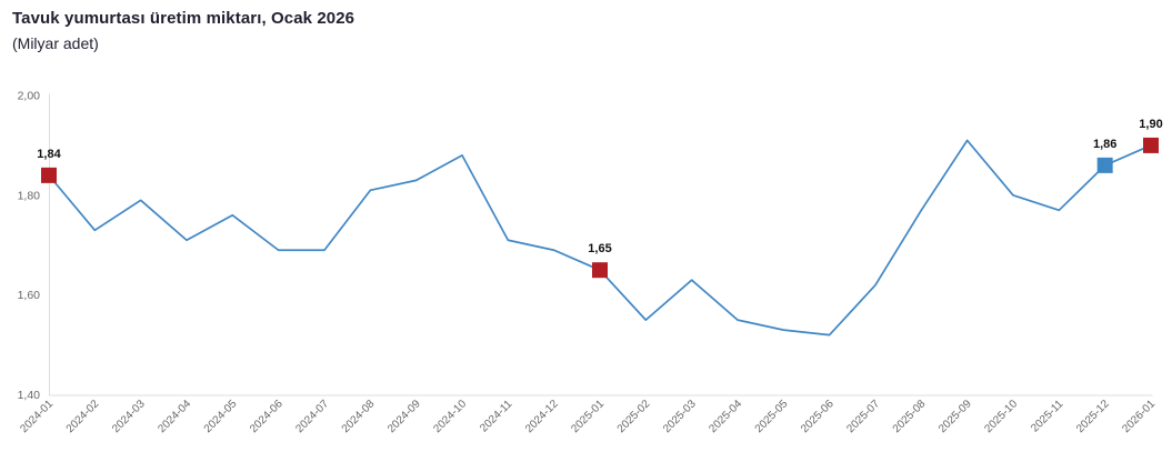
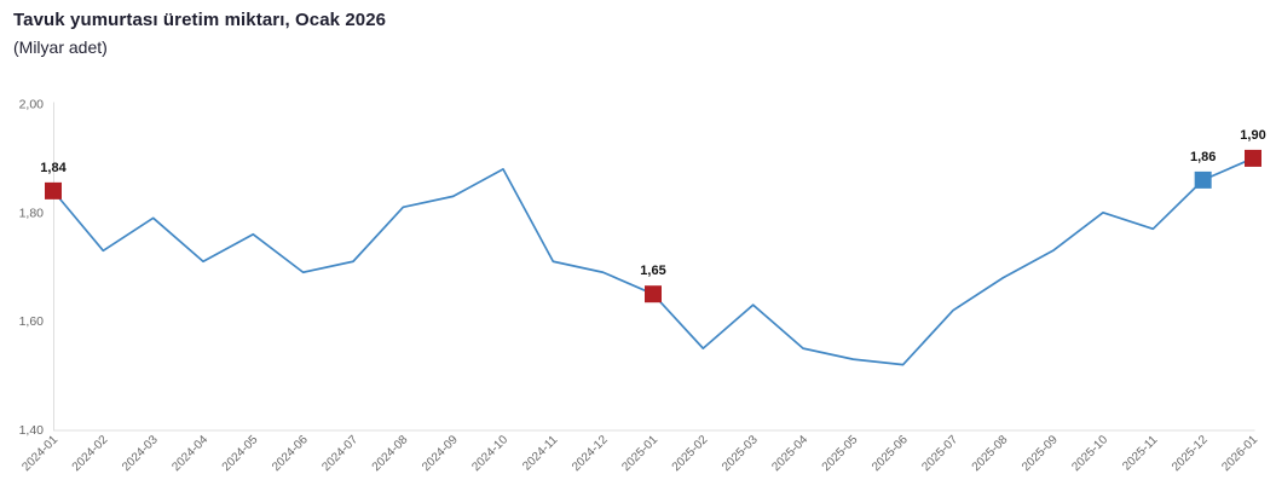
2024-07: 1,69 -> 1,71
2025-08: 1,77 -> 1,68
2025-09: 1,91 -> 1,73
